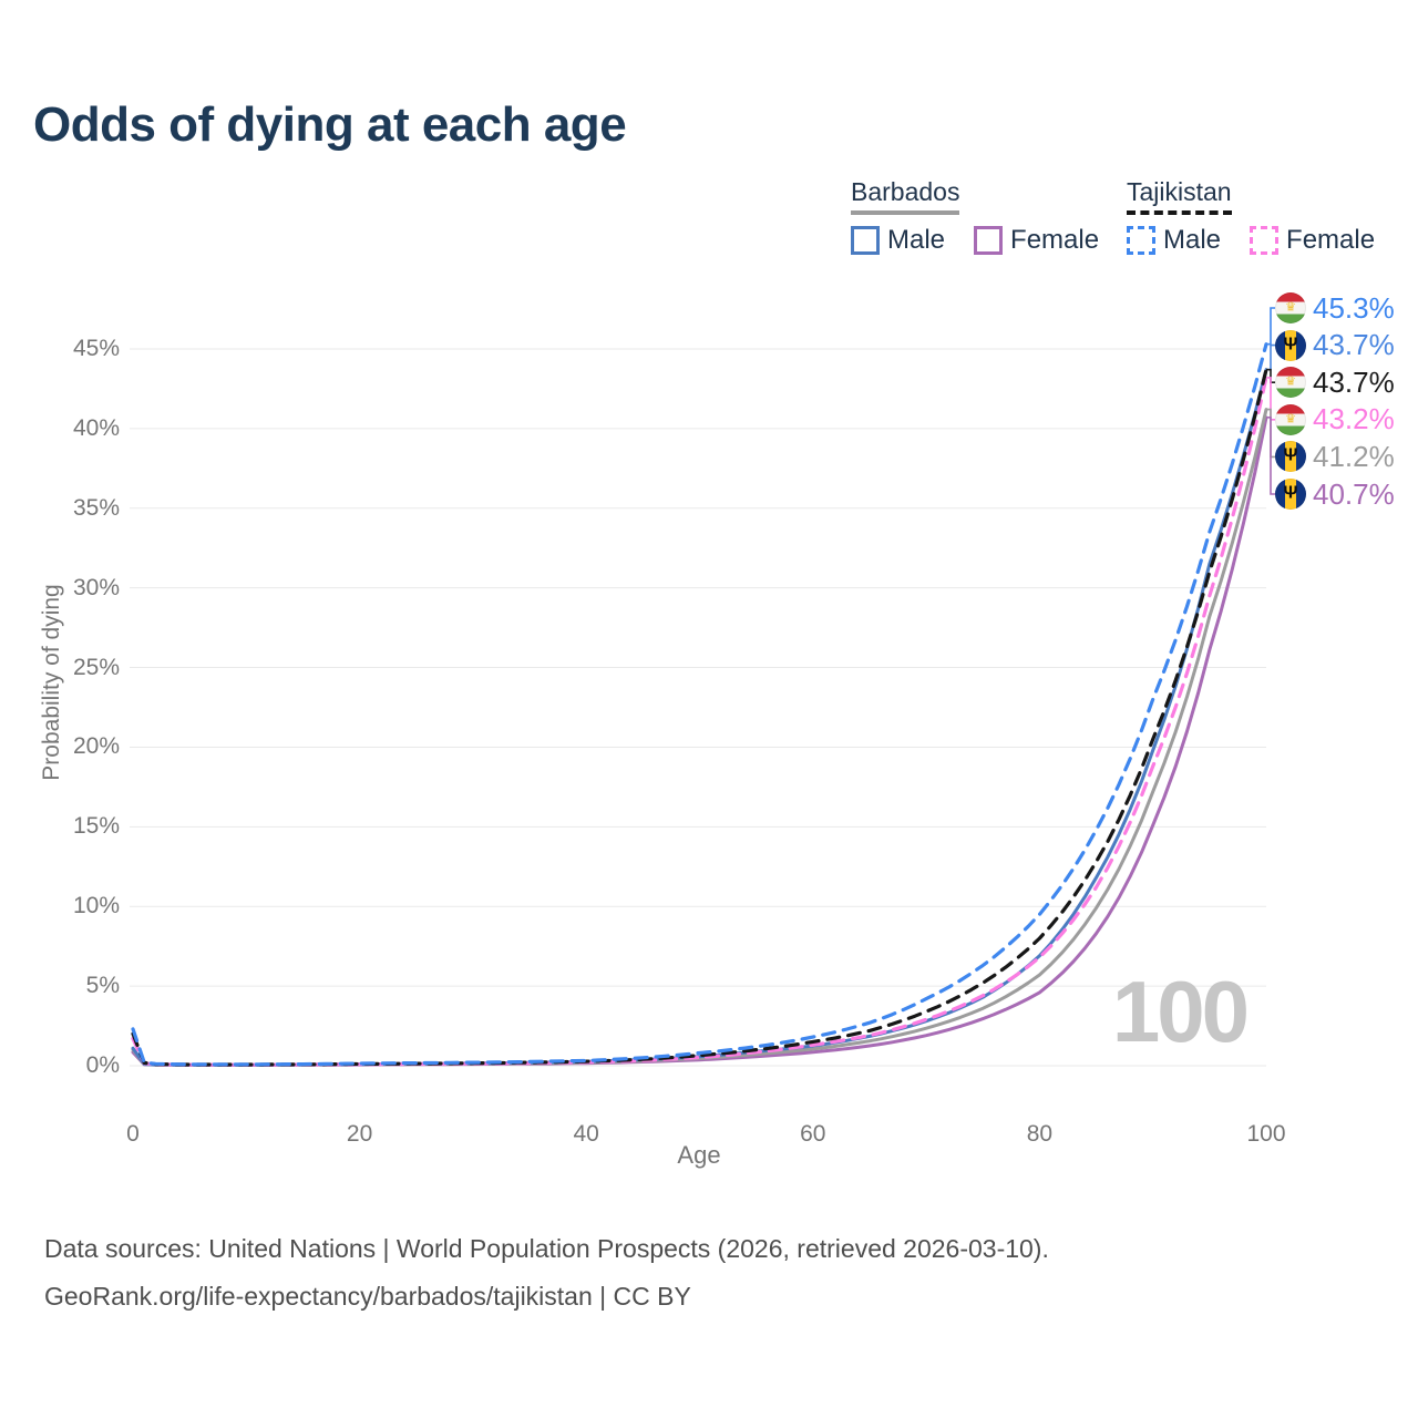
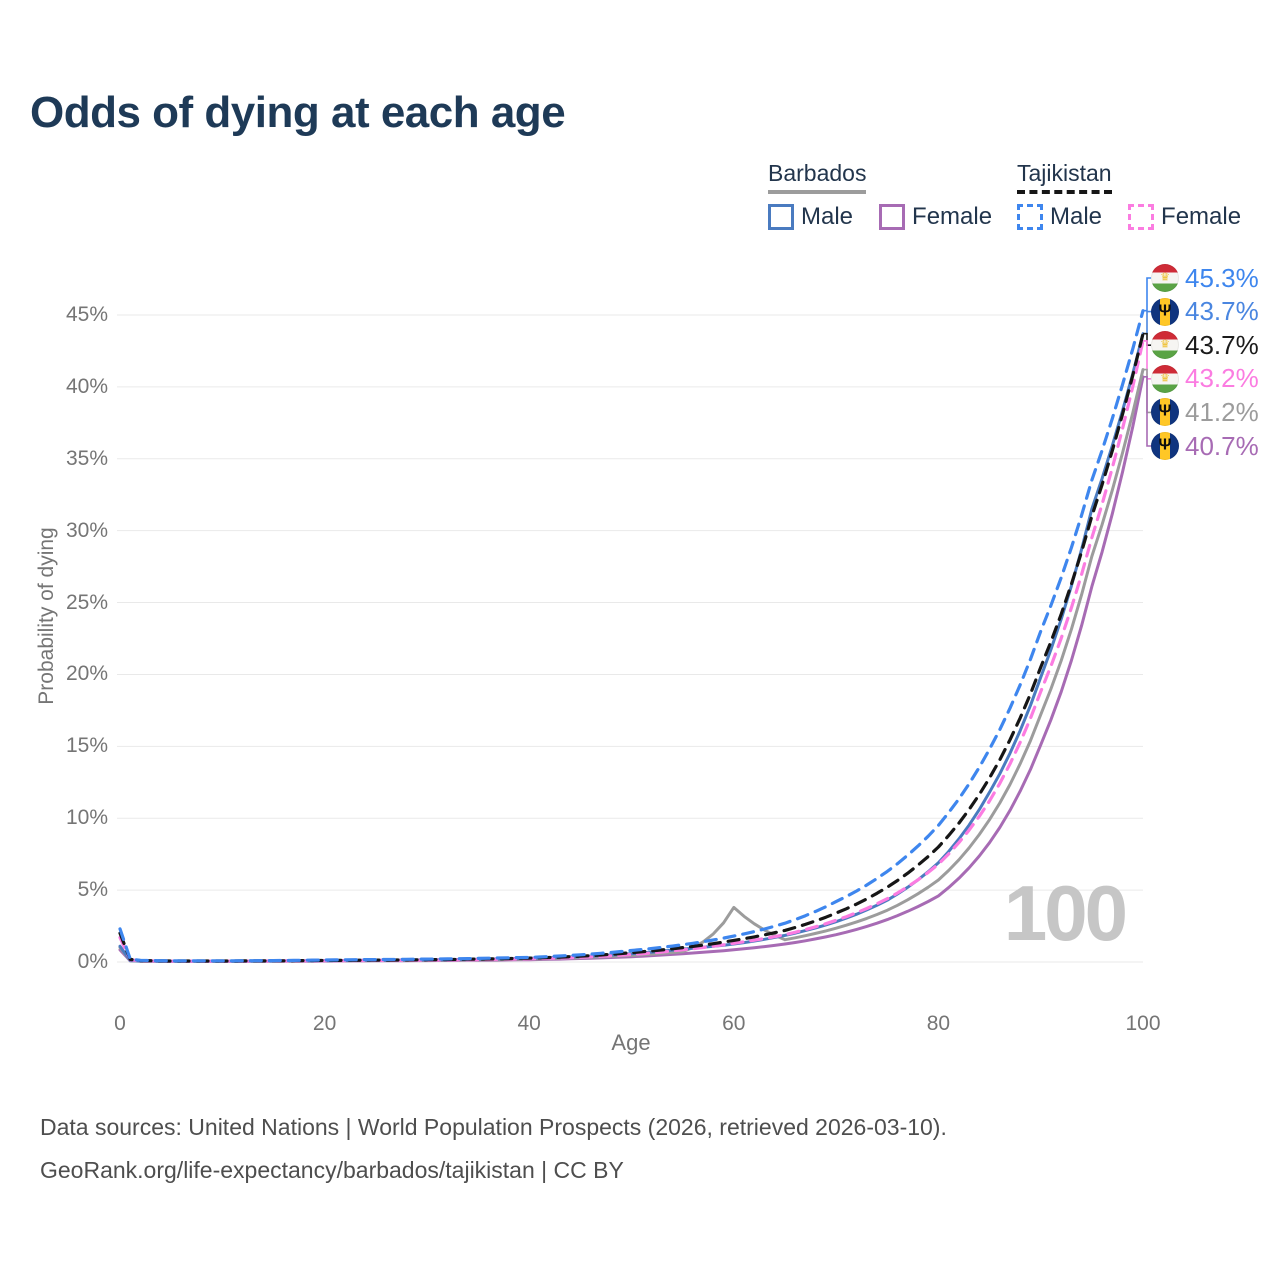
Barbados/60: 1.1% -> 3.8%
